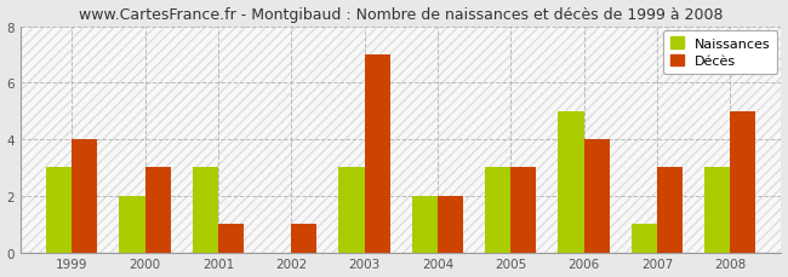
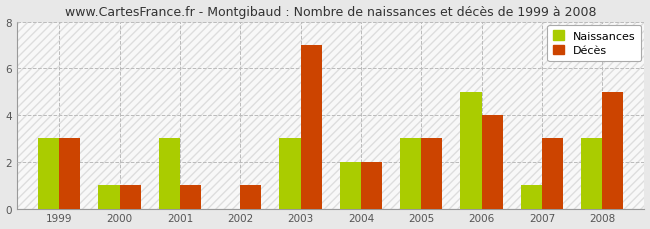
Décès/1999: 4 -> 3
Naissances/2000: 2 -> 1
Décès/2000: 3 -> 1
